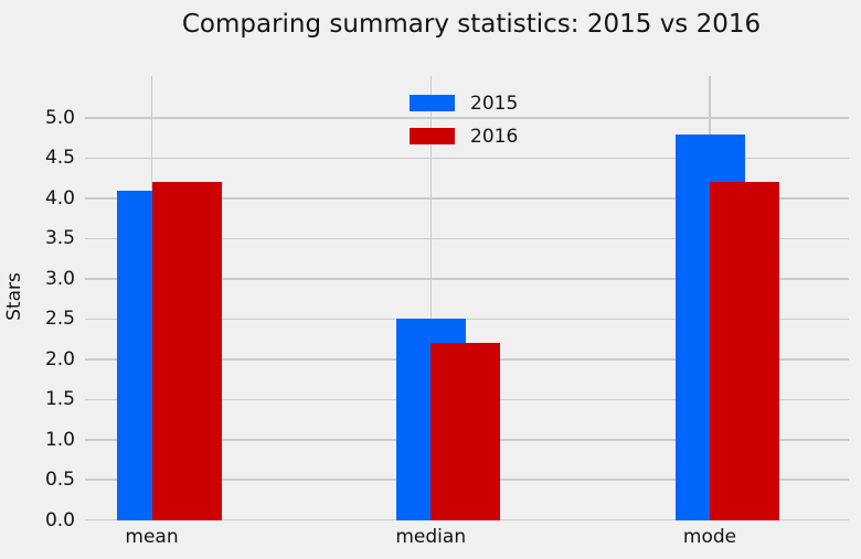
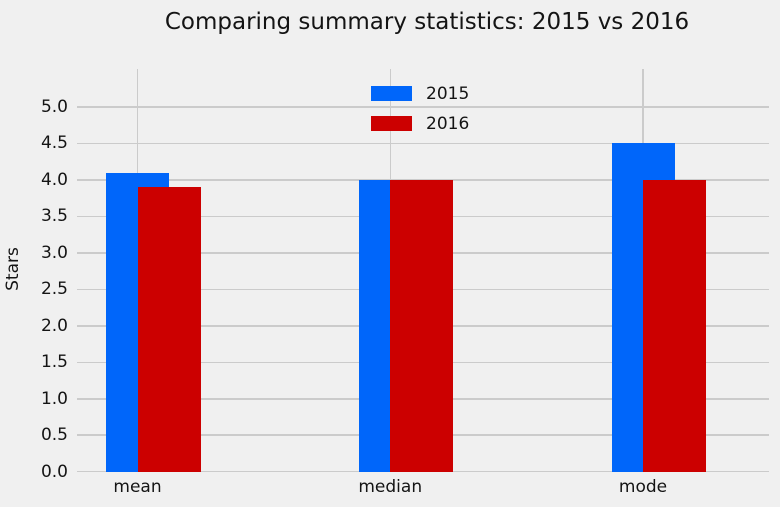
2016/mean: 4.2 -> 3.9
2015/median: 2.5 -> 4.0
2016/median: 2.2 -> 4.0
2015/mode: 4.8 -> 4.5
2016/mode: 4.2 -> 4.0
